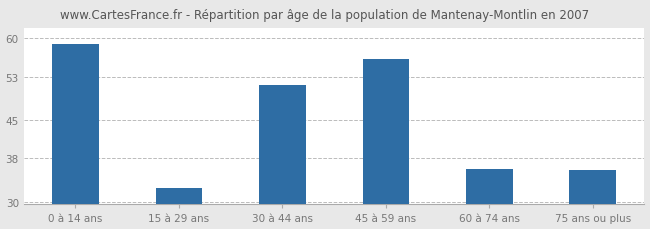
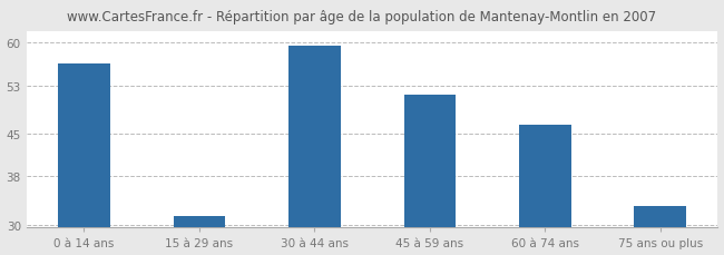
0 à 14 ans: 59.0 -> 56.5
15 à 29 ans: 32.6 -> 31.5
30 à 44 ans: 51.4 -> 59.5
45 à 59 ans: 56.2 -> 51.5
60 à 74 ans: 36.0 -> 46.5
75 ans ou plus: 35.8 -> 33.0
